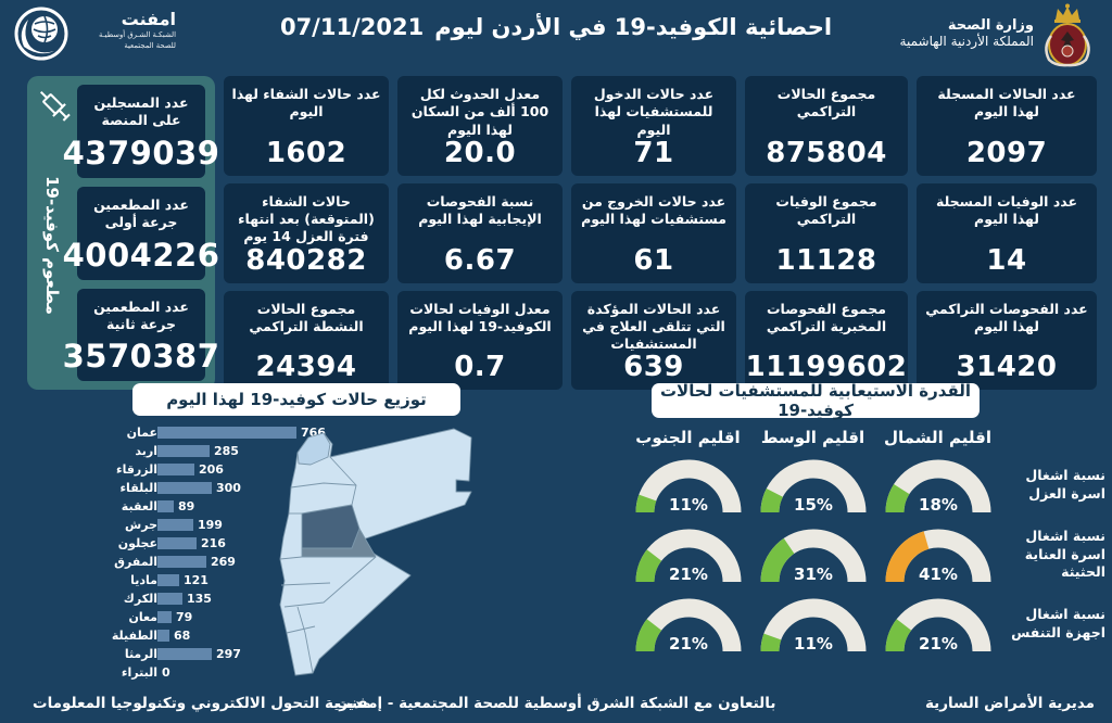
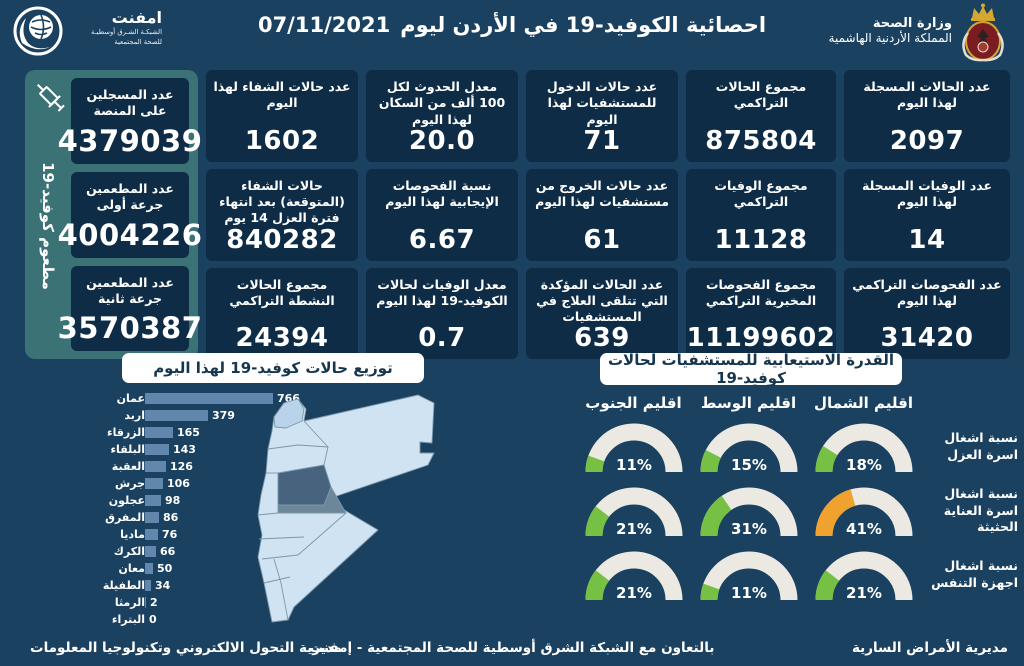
توزيع حالات كوفيد-19 لهذا اليوم/اربد: 285 -> 379
توزيع حالات كوفيد-19 لهذا اليوم/الزرقاء: 206 -> 165
توزيع حالات كوفيد-19 لهذا اليوم/البلقاء: 300 -> 143
توزيع حالات كوفيد-19 لهذا اليوم/العقبة: 89 -> 126
توزيع حالات كوفيد-19 لهذا اليوم/جرش: 199 -> 106
توزيع حالات كوفيد-19 لهذا اليوم/عجلون: 216 -> 98
توزيع حالات كوفيد-19 لهذا اليوم/المفرق: 269 -> 86
توزيع حالات كوفيد-19 لهذا اليوم/ماديا: 121 -> 76
توزيع حالات كوفيد-19 لهذا اليوم/الكرك: 135 -> 66
توزيع حالات كوفيد-19 لهذا اليوم/معان: 79 -> 50
توزيع حالات كوفيد-19 لهذا اليوم/الطفيلة: 68 -> 34
توزيع حالات كوفيد-19 لهذا اليوم/الرمثا: 297 -> 2
